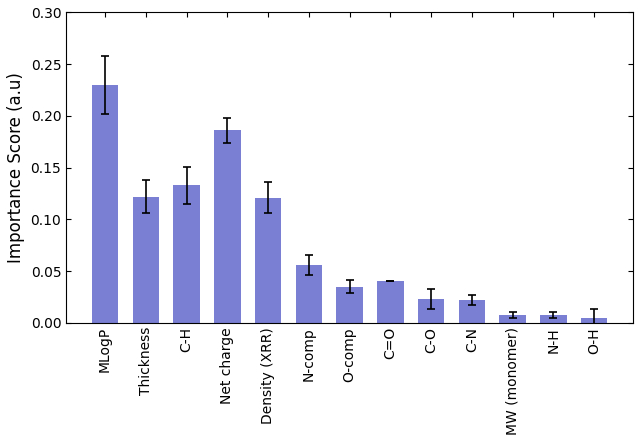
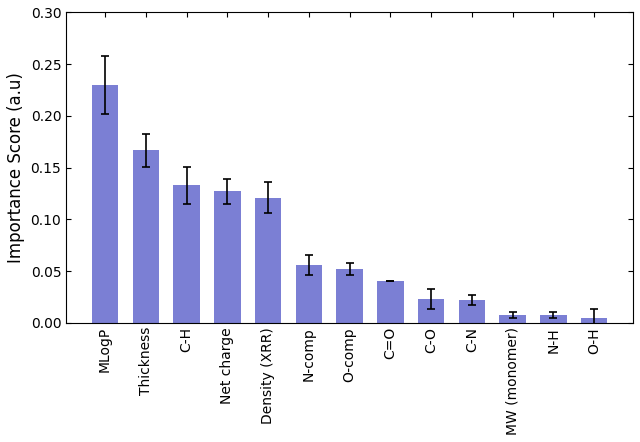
Thickness: 0.122 -> 0.167
Net charge: 0.186 -> 0.127
O-comp: 0.035 -> 0.052
